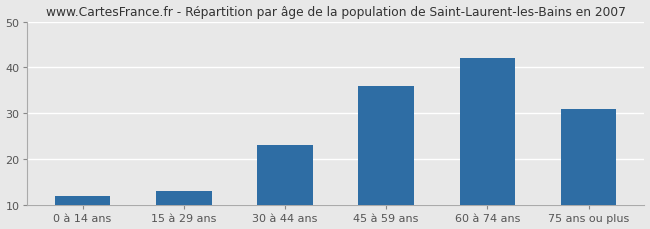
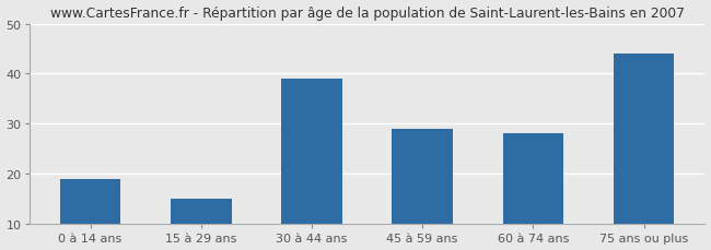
0 à 14 ans: 12 -> 19
15 à 29 ans: 13 -> 15
30 à 44 ans: 23 -> 39
45 à 59 ans: 36 -> 29
60 à 74 ans: 42 -> 28
75 ans ou plus: 31 -> 44
